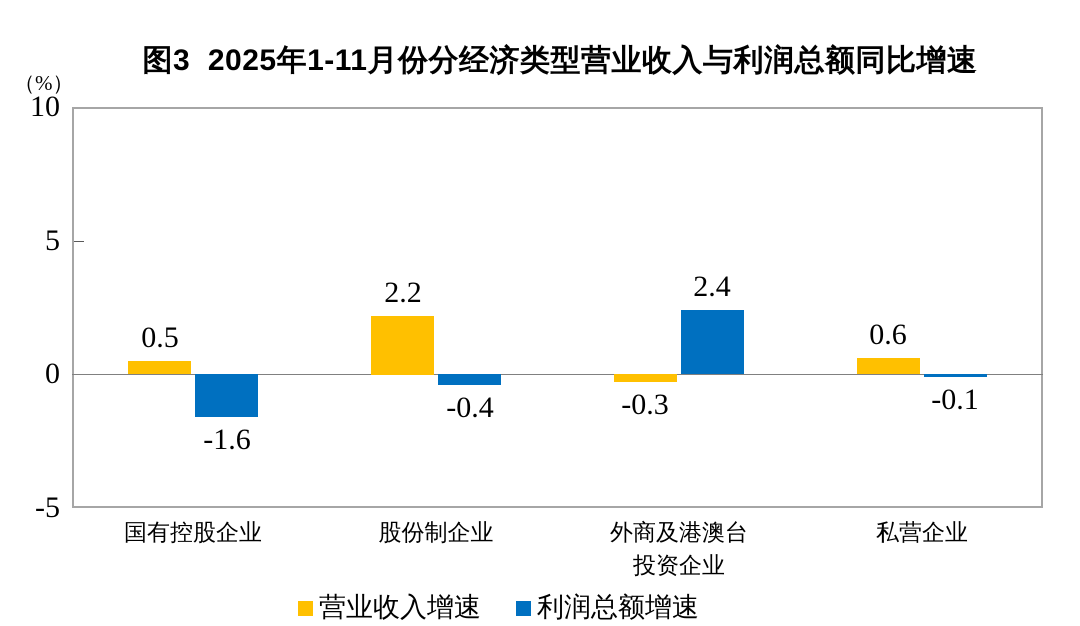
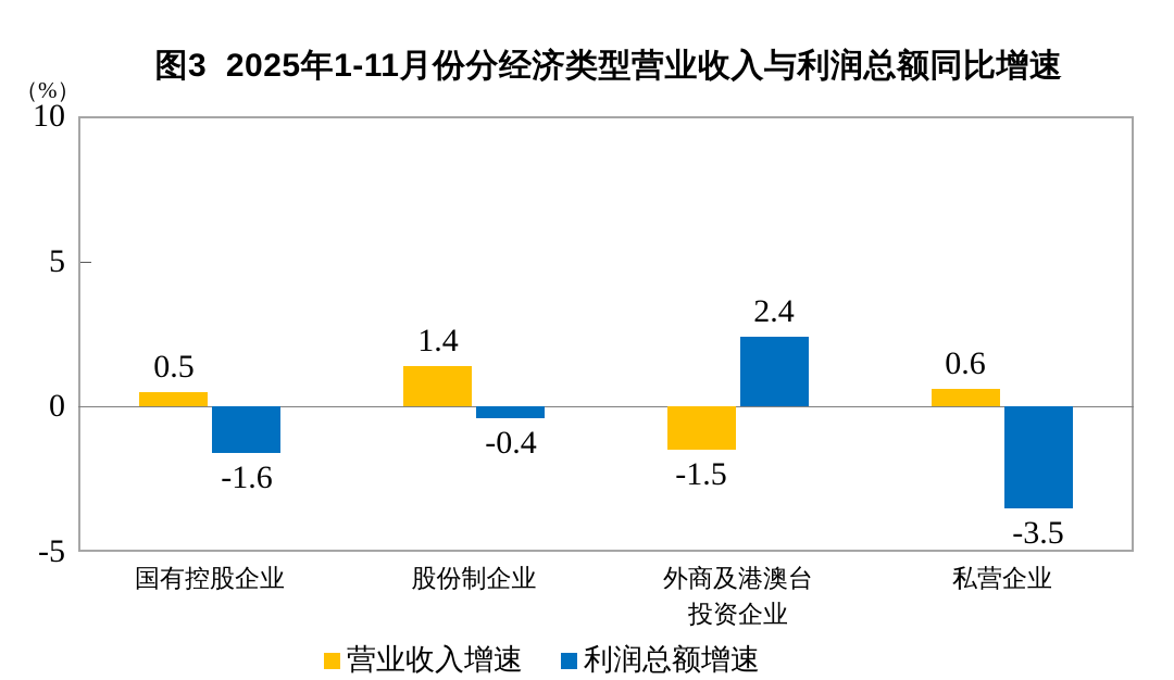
营业收入增速/股份制企业: 2.2 -> 1.4
营业收入增速/外商及港澳台 投资企业: -0.3 -> -1.5
利润总额增速/私营企业: -0.1 -> -3.5
